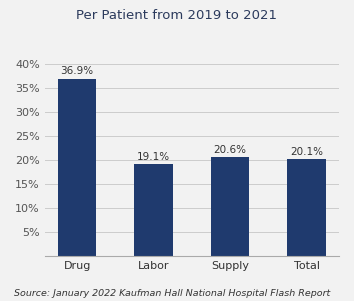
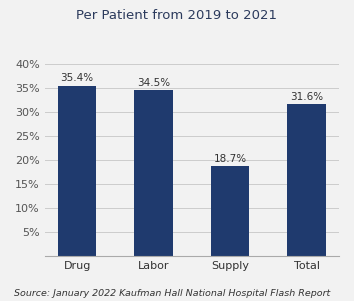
Drug: 36.9% -> 35.4%
Labor: 19.1% -> 34.5%
Supply: 20.6% -> 18.7%
Total: 20.1% -> 31.6%
